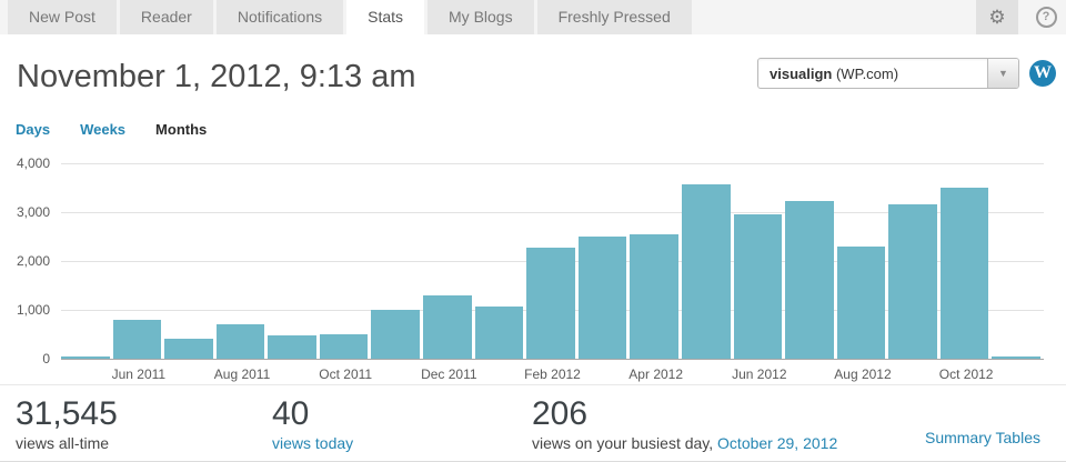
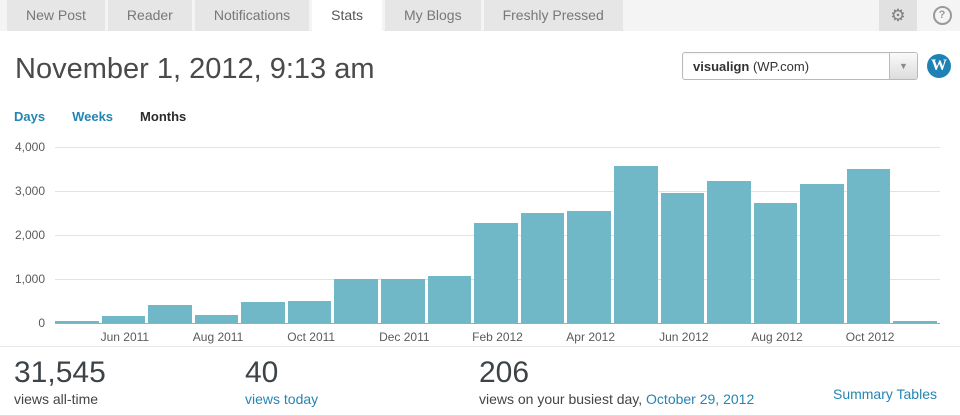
Jun 2011: 800 -> 200
Aug 2011: 700 -> 200
Dec 2011: 1300 -> 1000
Aug 2012: 2300 -> 2700
